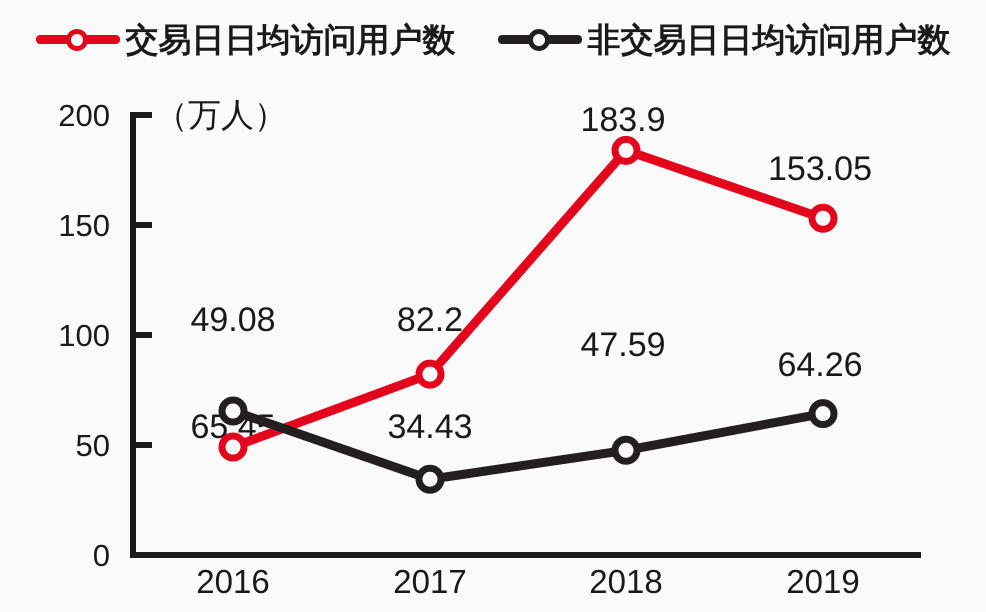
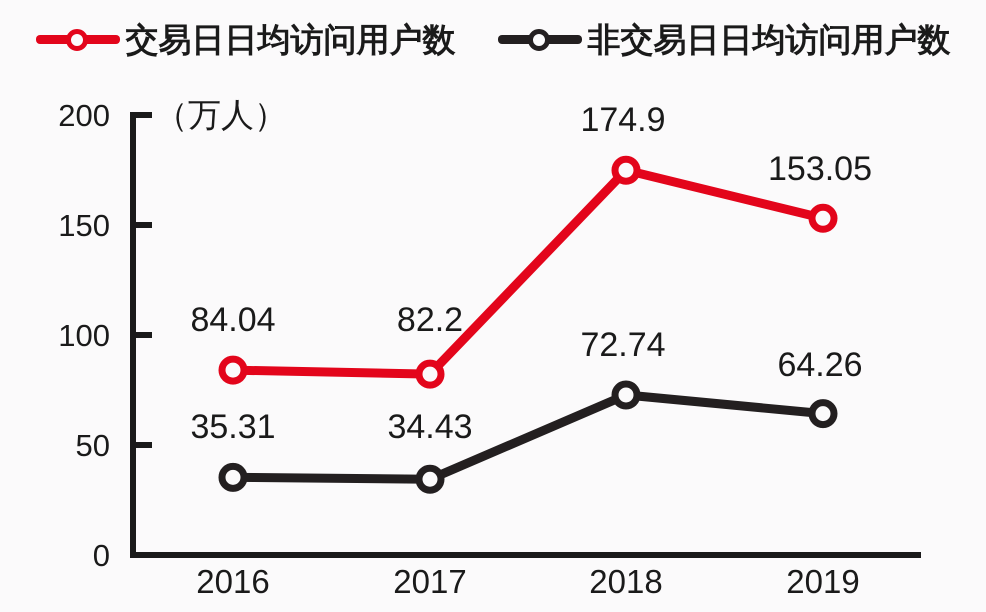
交易日日均访问用户数/2016: 49.08 -> 84.04
非交易日日均访问用户数/2016: 65.45 -> 35.31
交易日日均访问用户数/2018: 183.9 -> 174.9
非交易日日均访问用户数/2018: 47.59 -> 72.74
